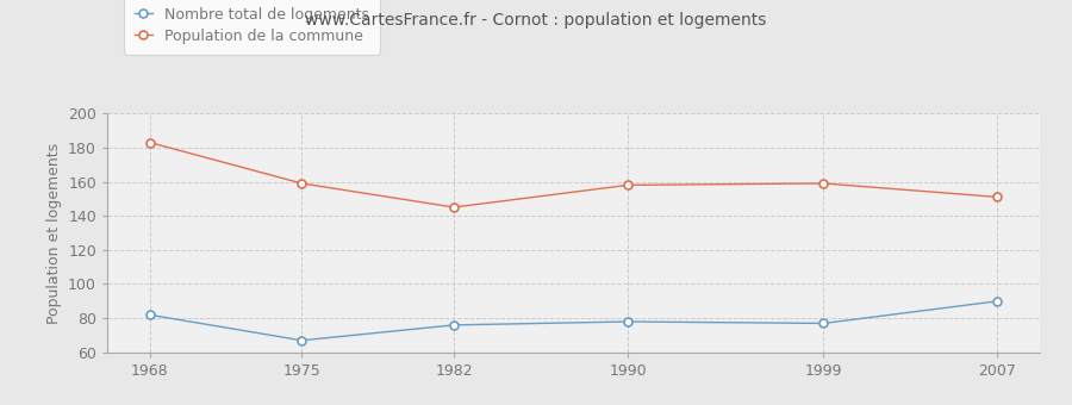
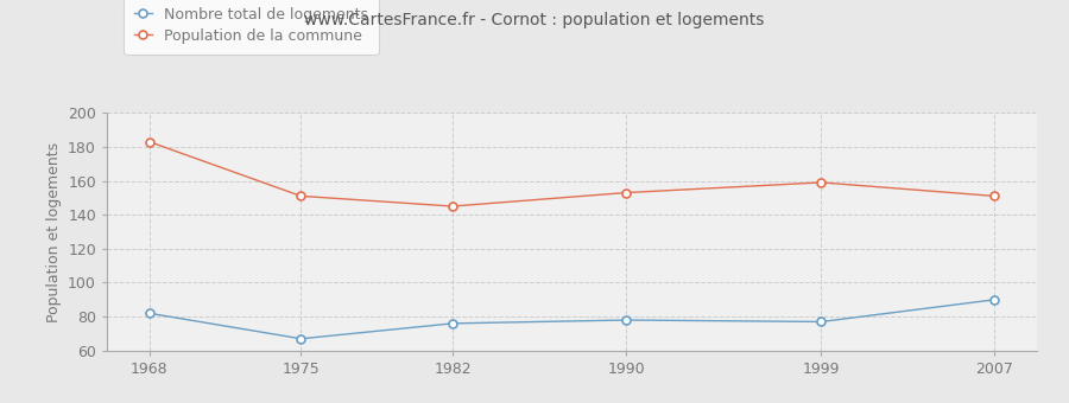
Population de la commune/1975: 159 -> 151
Population de la commune/1990: 158 -> 153
